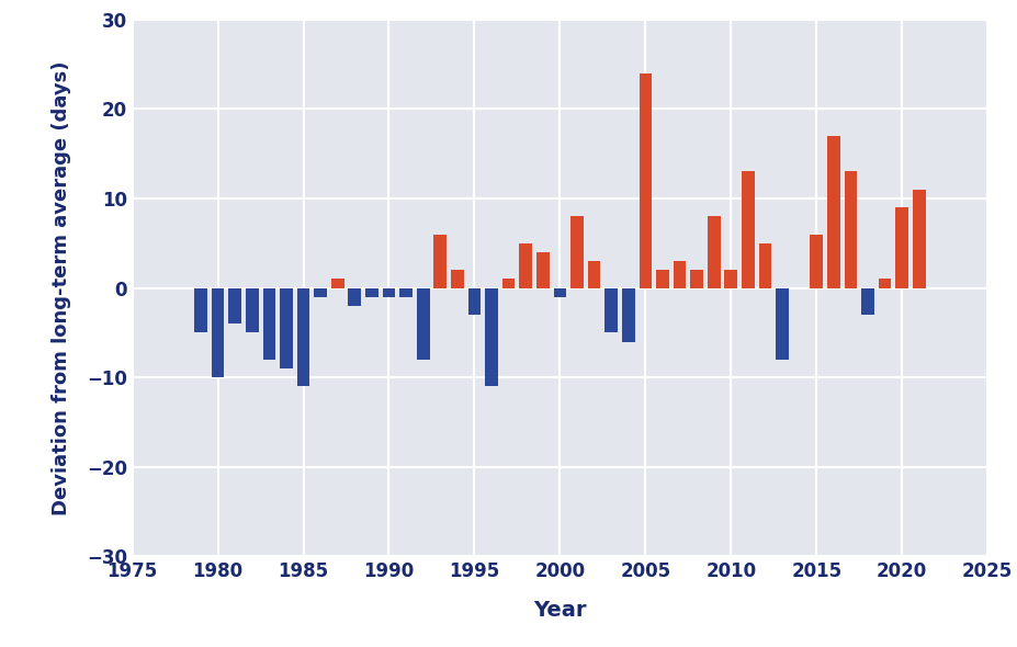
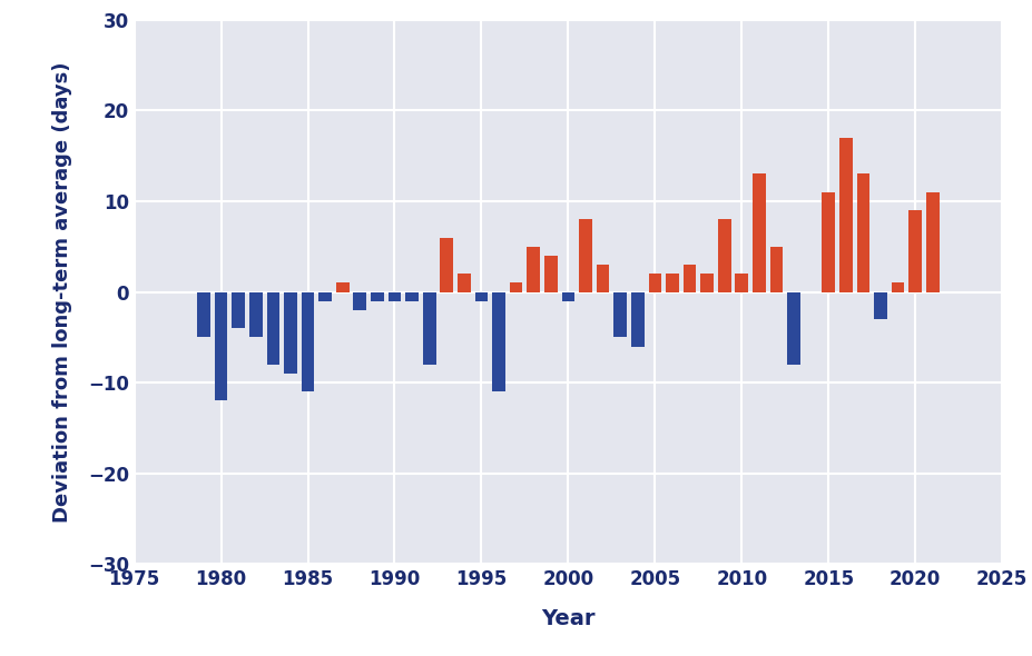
1980: -10 -> -12
1995: -3 -> -1
2005: 24 -> 2
2015: 6 -> 11
